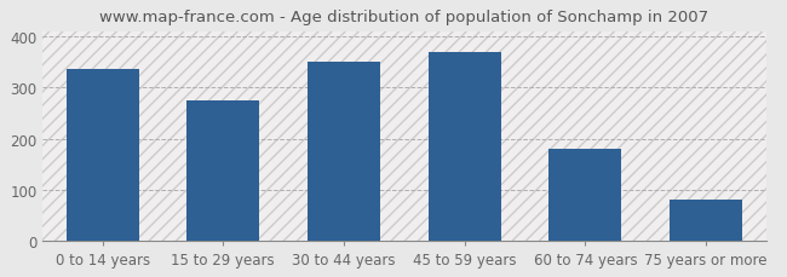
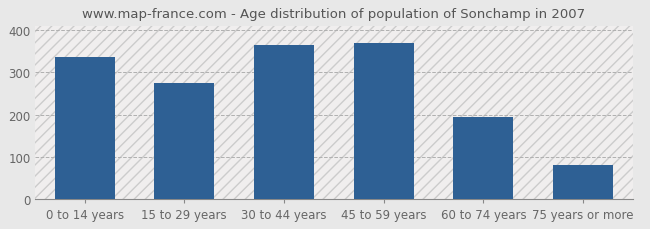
30 to 44 years: 350 -> 365
60 to 74 years: 180 -> 195
